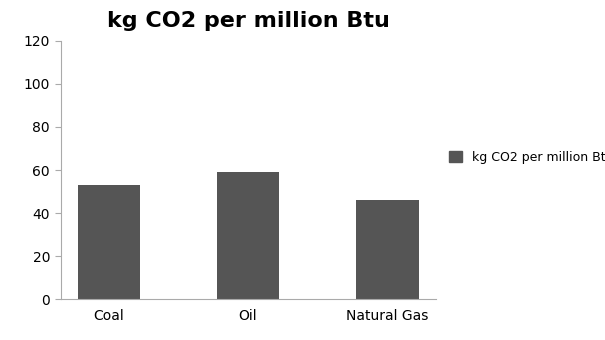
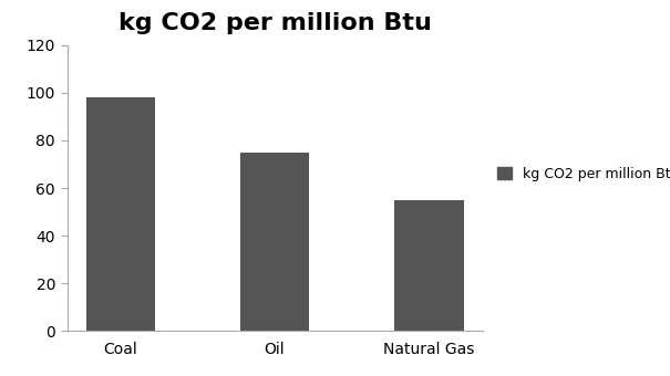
Coal: 53 -> 98
Oil: 59 -> 75
Natural Gas: 46 -> 55
